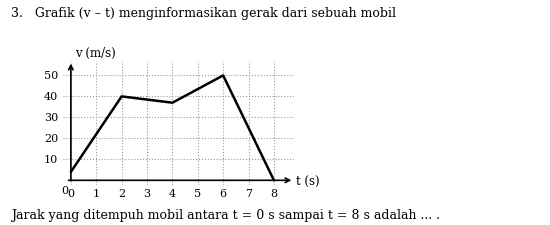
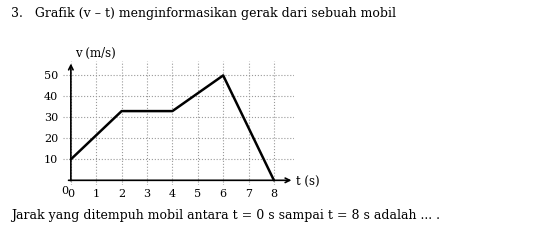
0: 4 -> 10
2: 40 -> 33
4: 37 -> 33
